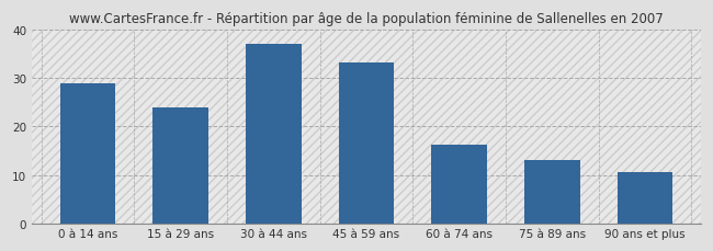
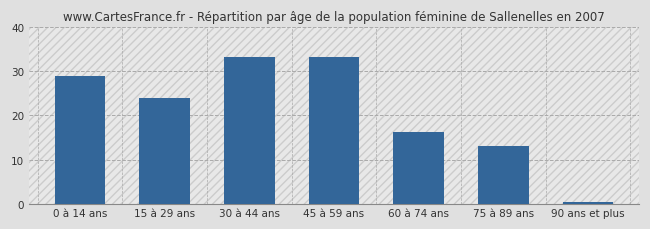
30 à 44 ans: 37.0 -> 33.3
90 ans et plus: 10.5 -> 0.4
